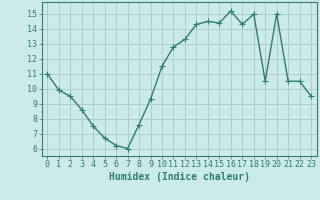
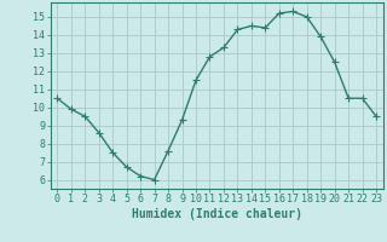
0: 11.0 -> 10.5
17: 14.3 -> 15.3
19: 10.5 -> 13.9
20: 15.0 -> 12.5
